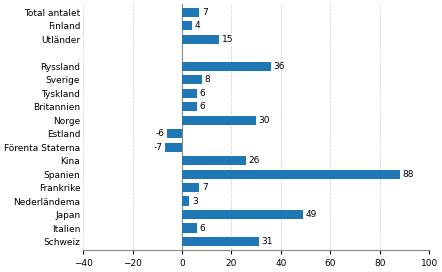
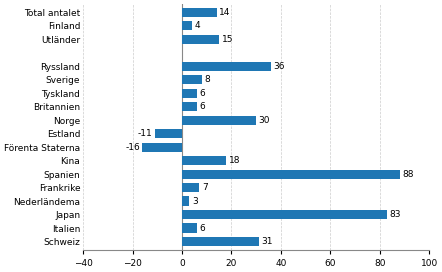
Total antalet: 7 -> 14
Estland: -6 -> -11
Förenta Staterna: -7 -> -16
Kina: 26 -> 18
Japan: 49 -> 83
